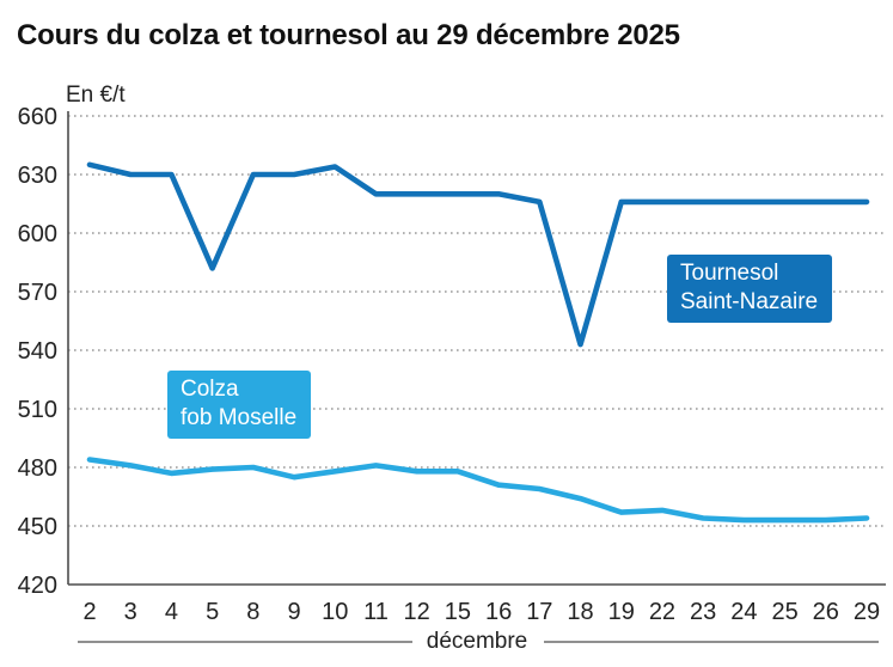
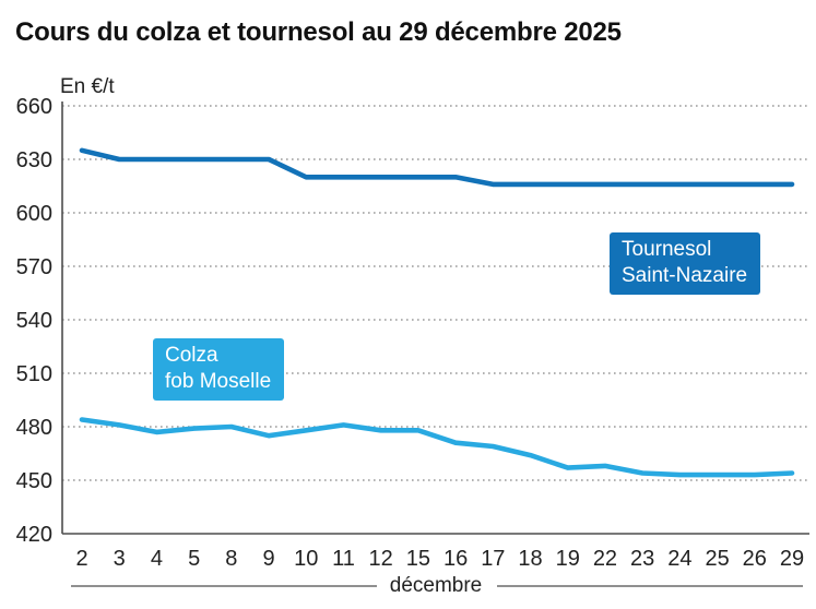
Tournesol Saint-Nazaire/5: 582 -> 630
Tournesol Saint-Nazaire/10: 634 -> 620
Tournesol Saint-Nazaire/18: 543 -> 616
